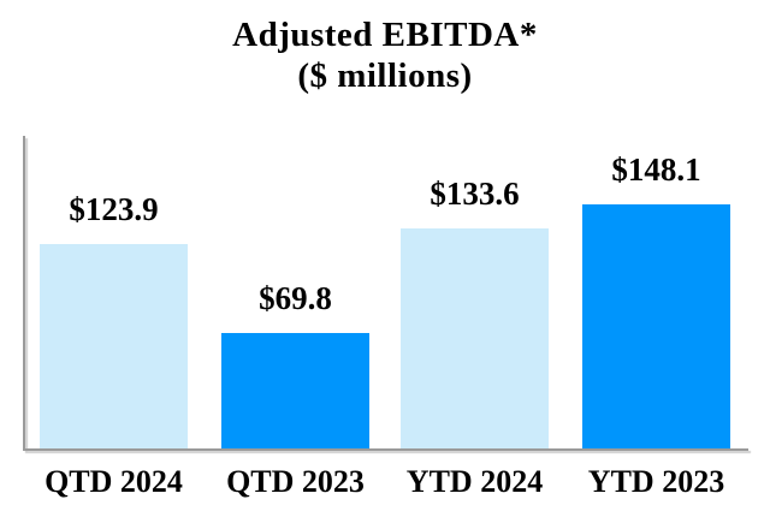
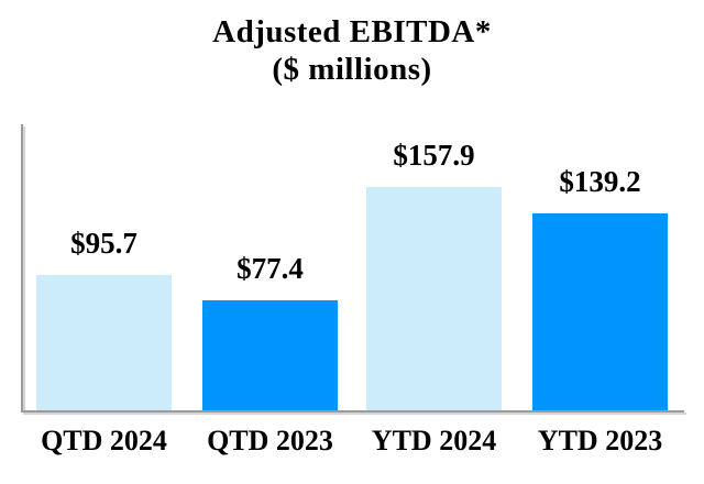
QTD 2024: $123.9 -> $95.7
QTD 2023: $69.8 -> $77.4
YTD 2024: $133.6 -> $157.9
YTD 2023: $148.1 -> $139.2
